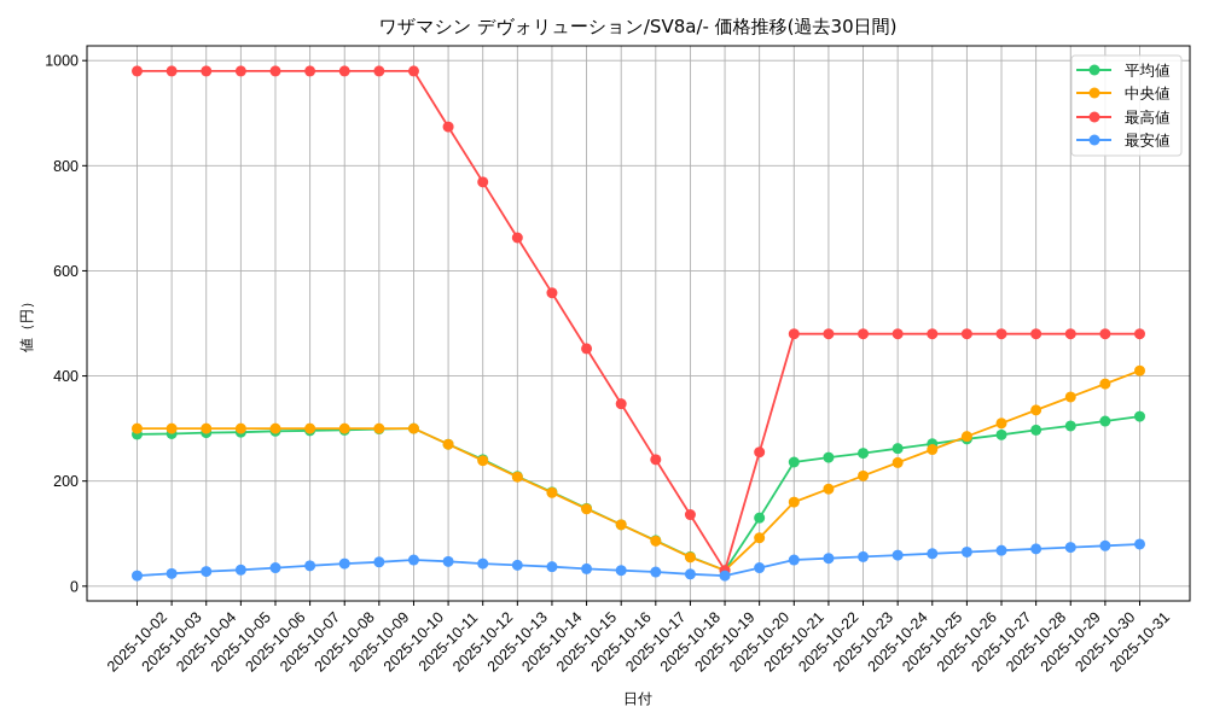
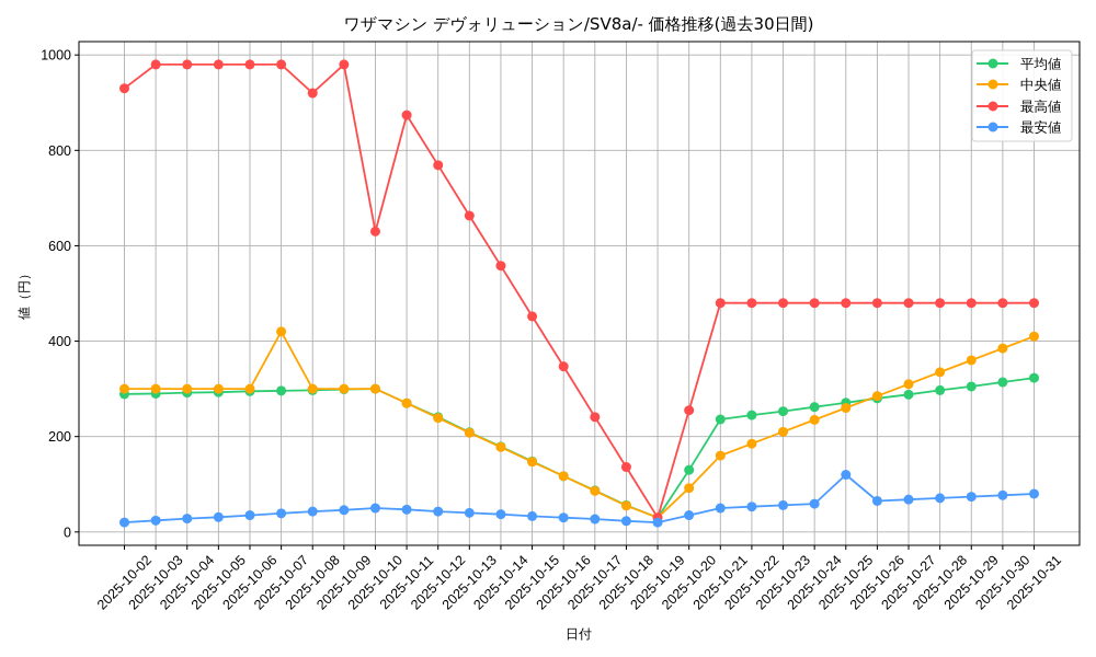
最高値/2025-10-02: 980 -> 930
中央値/2025-10-07: 300 -> 420
最高値/2025-10-08: 980 -> 920
最高値/2025-10-10: 980 -> 630
最安値/2025-10-25: 60 -> 120
